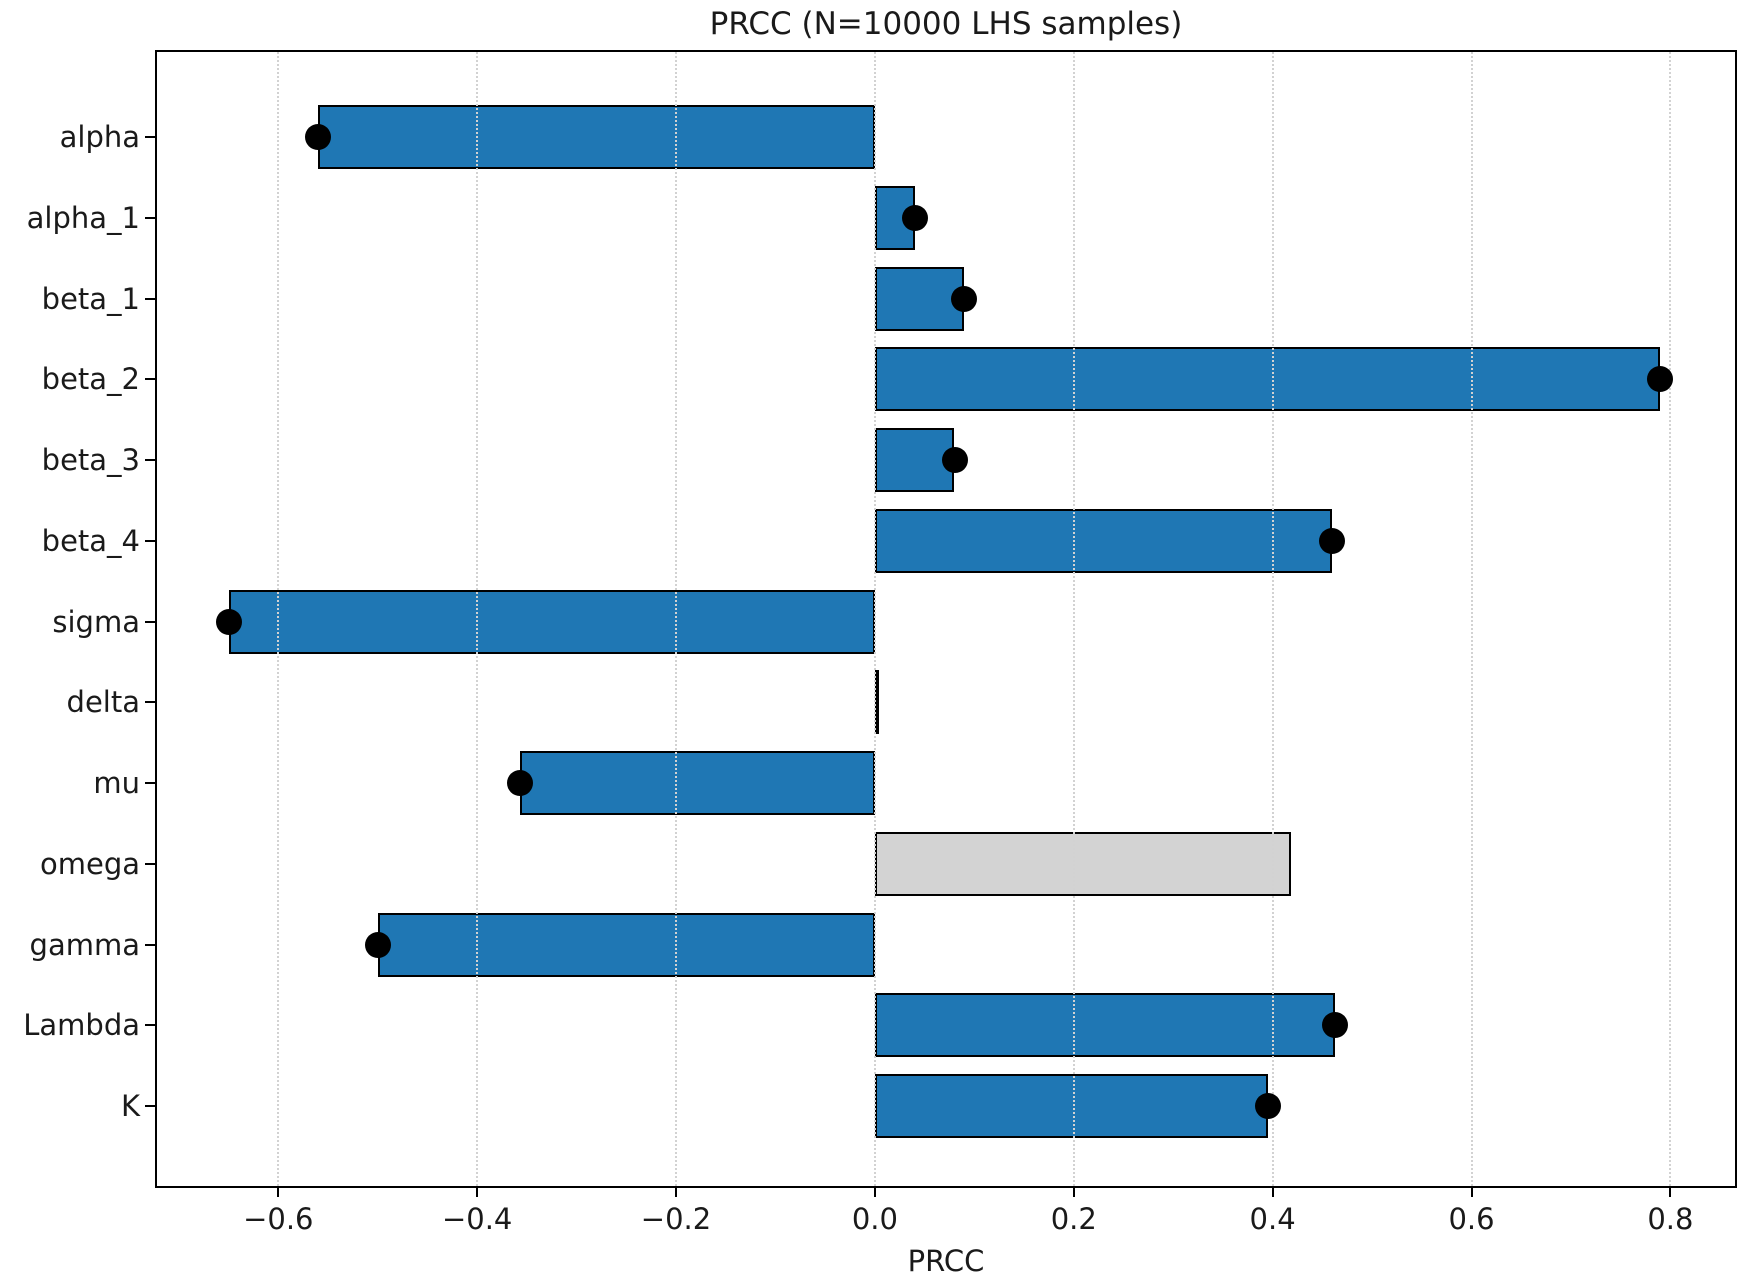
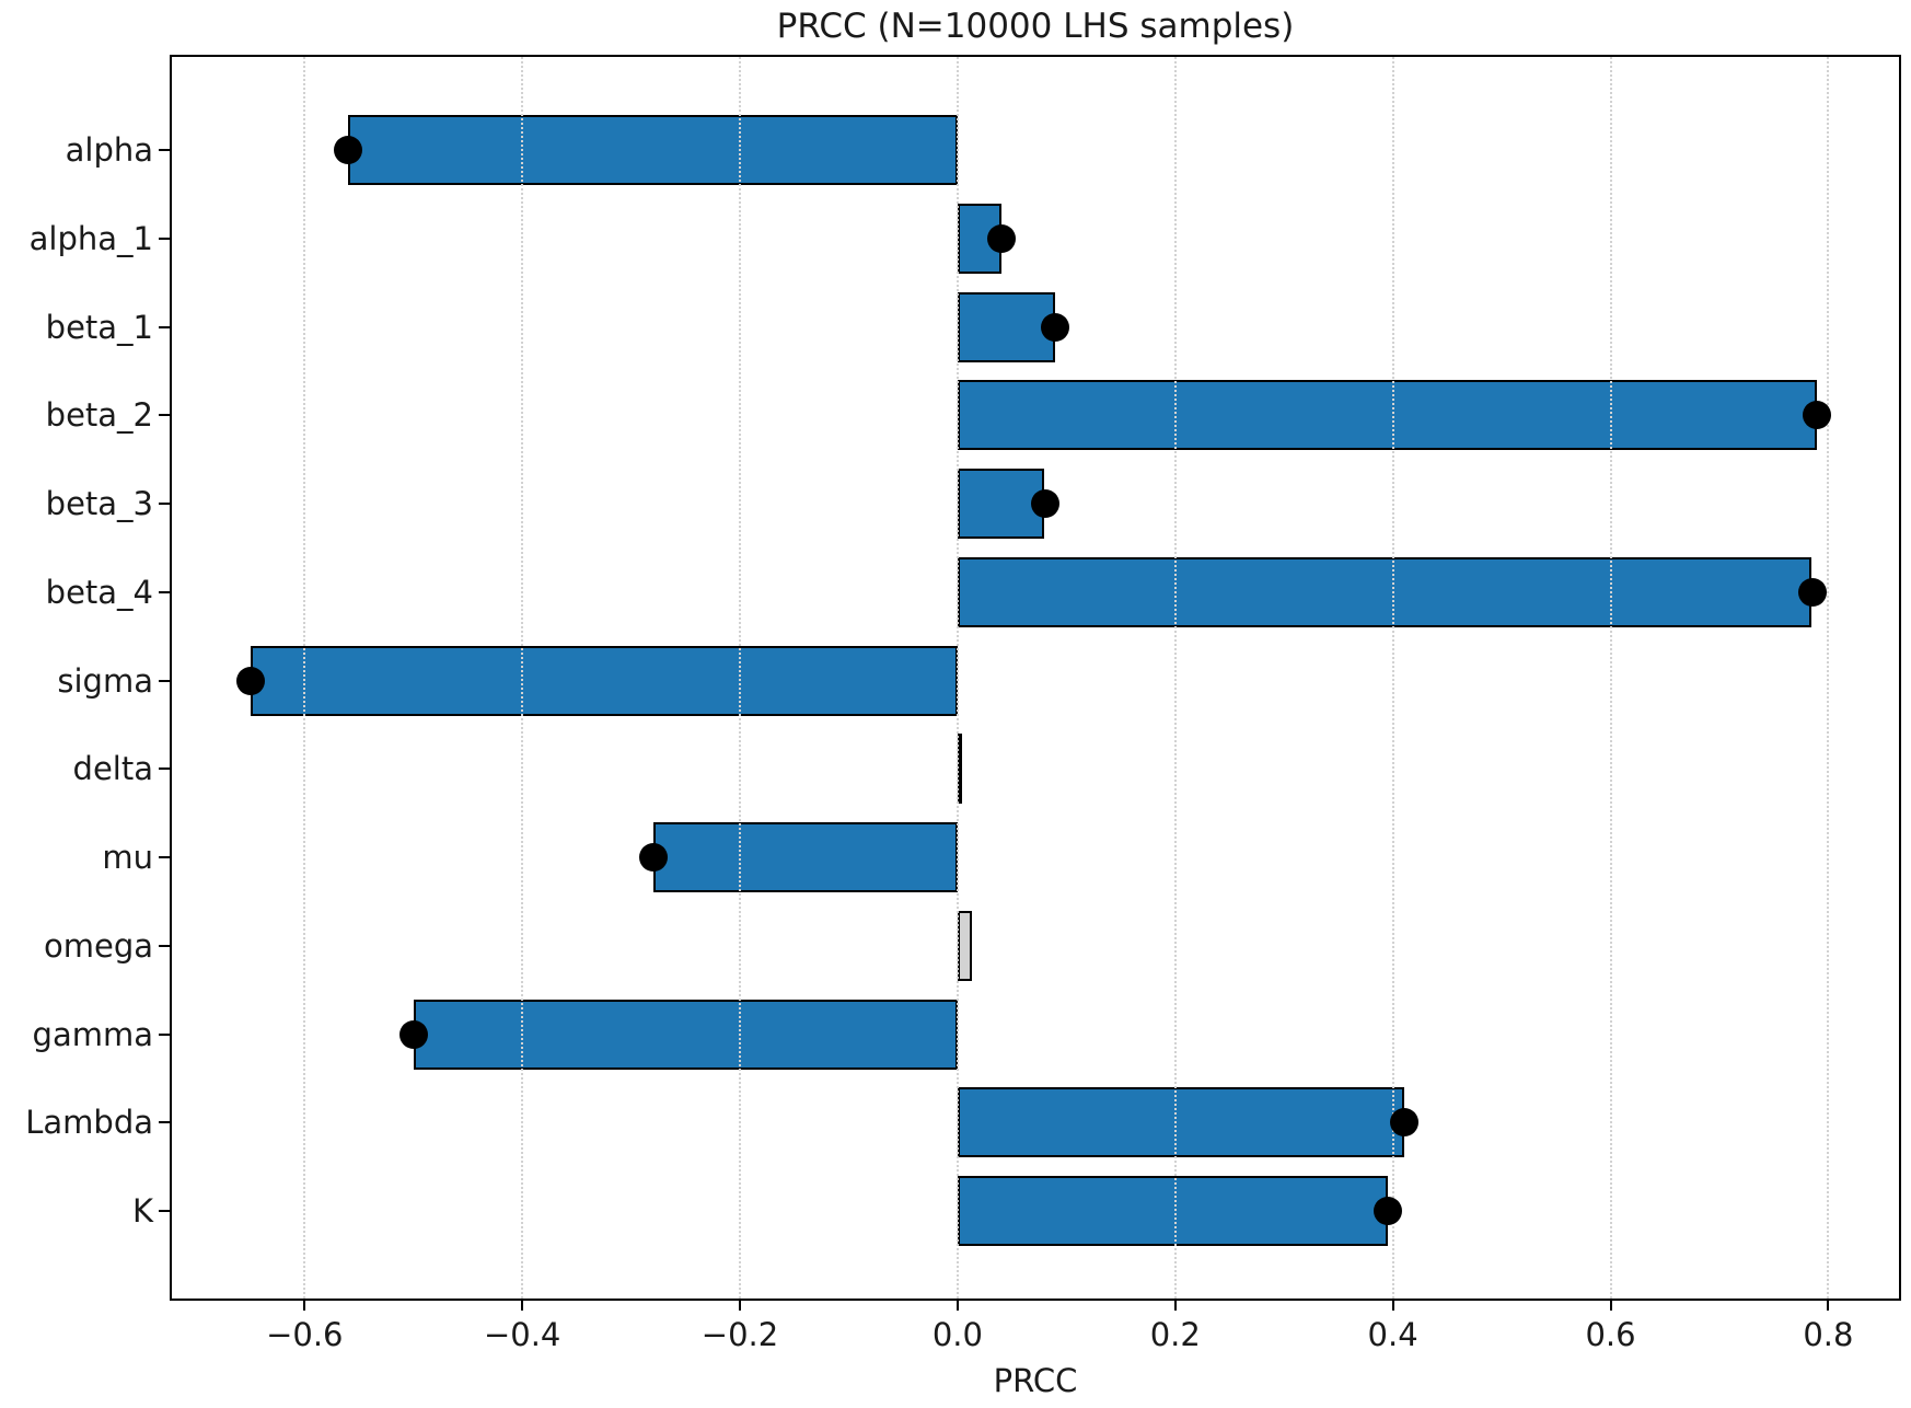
beta_4: 0.460 -> 0.785
mu: -0.357 -> -0.280
omega: 0.419 -> 0.013
Lambda: 0.463 -> 0.410
